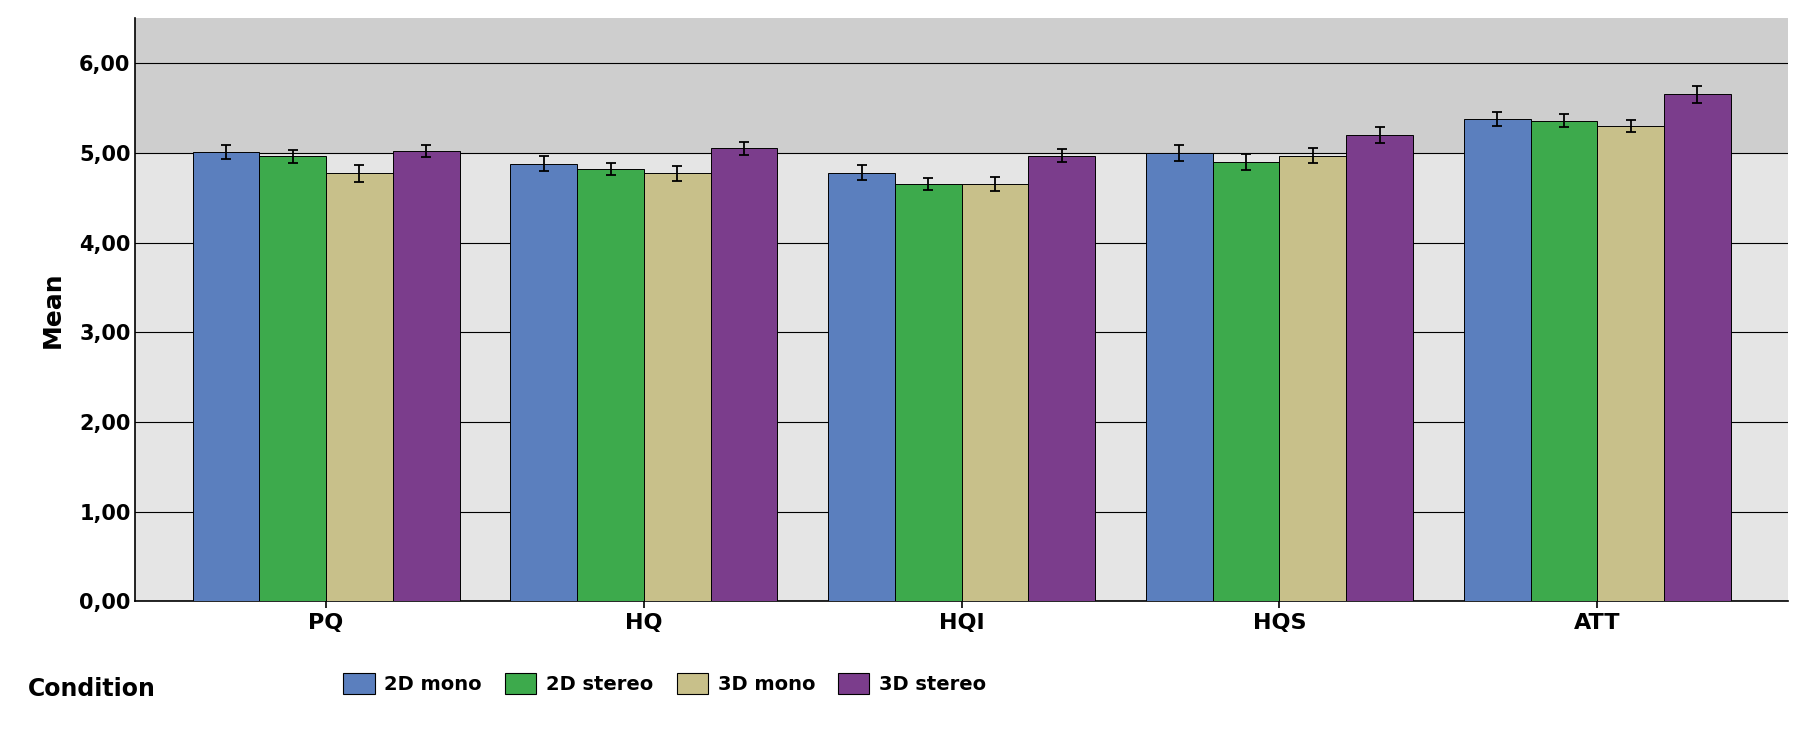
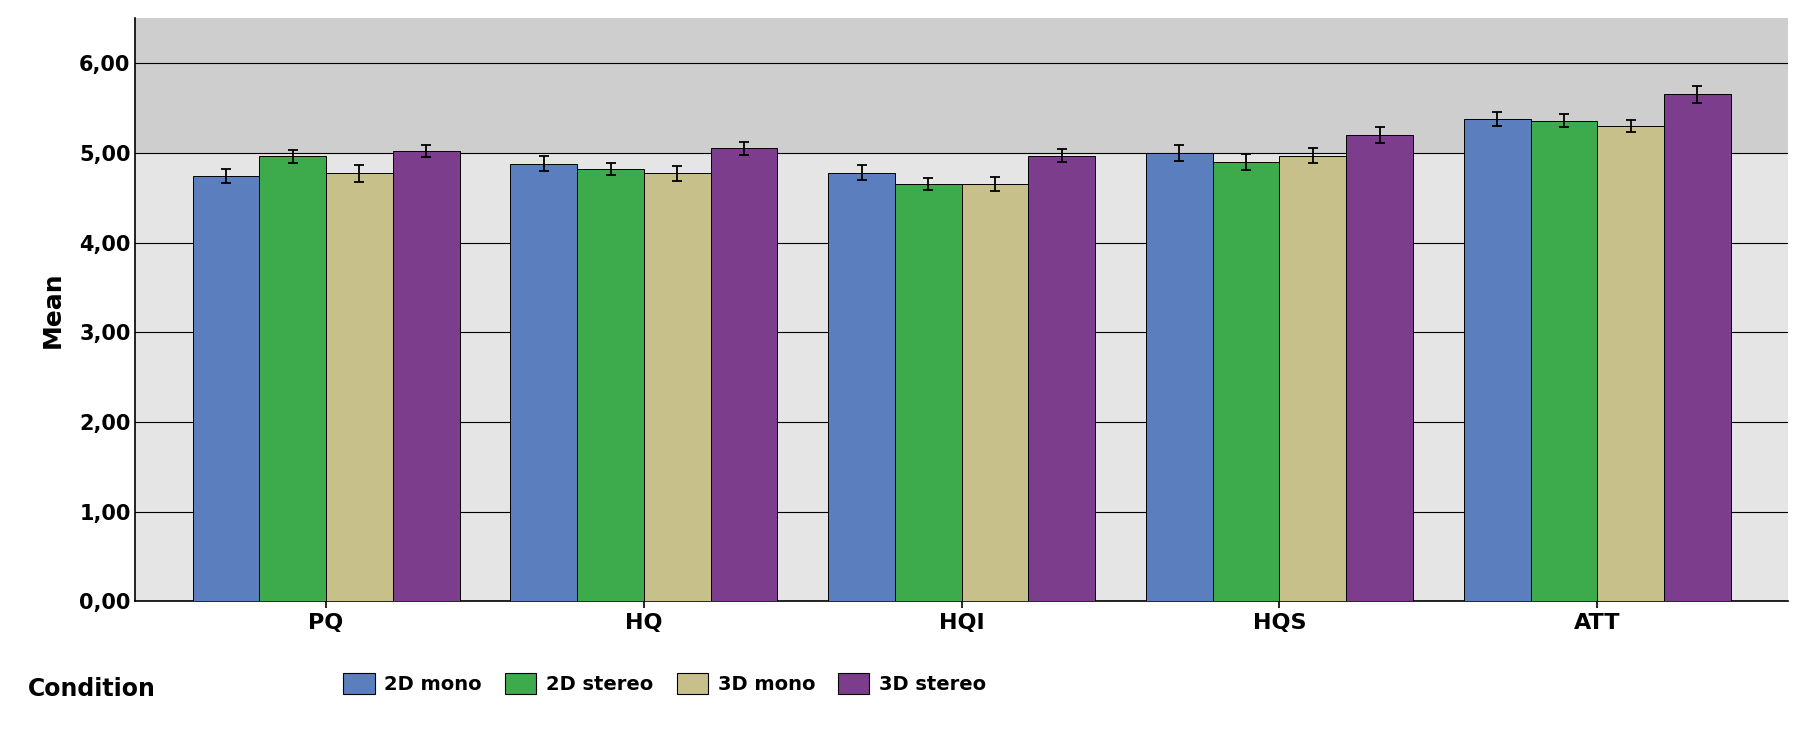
2D mono/PQ: 5,01 -> 4,74
